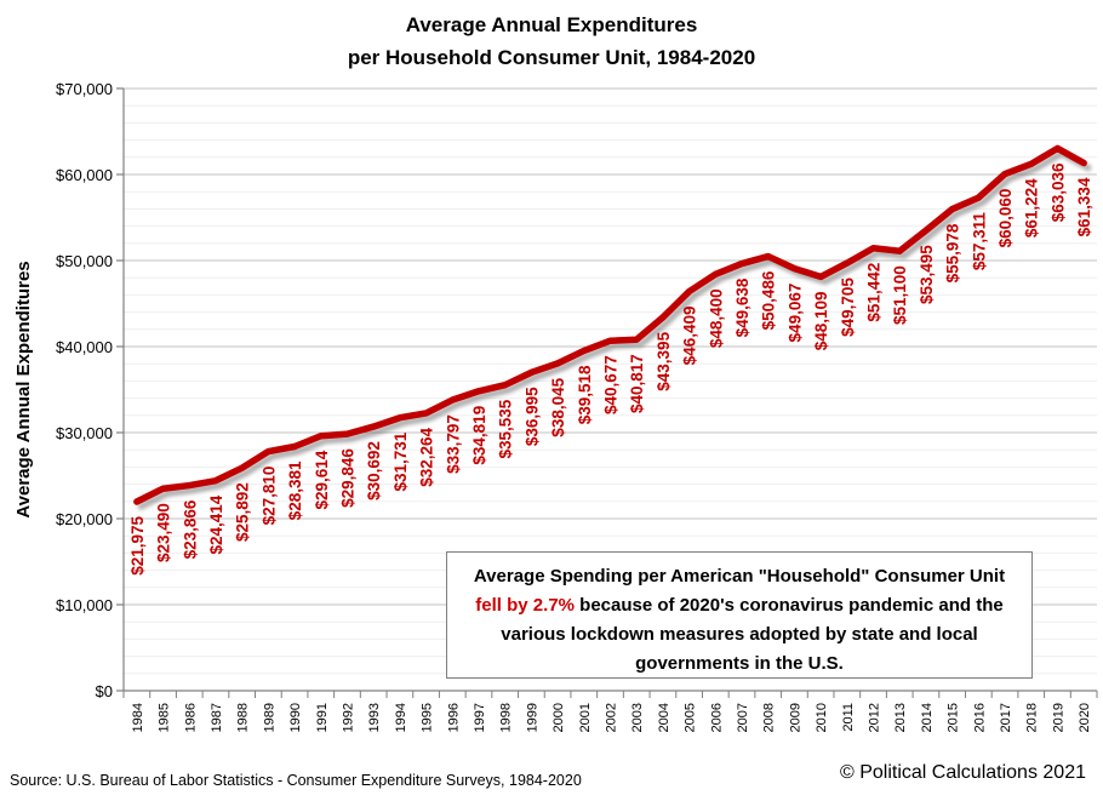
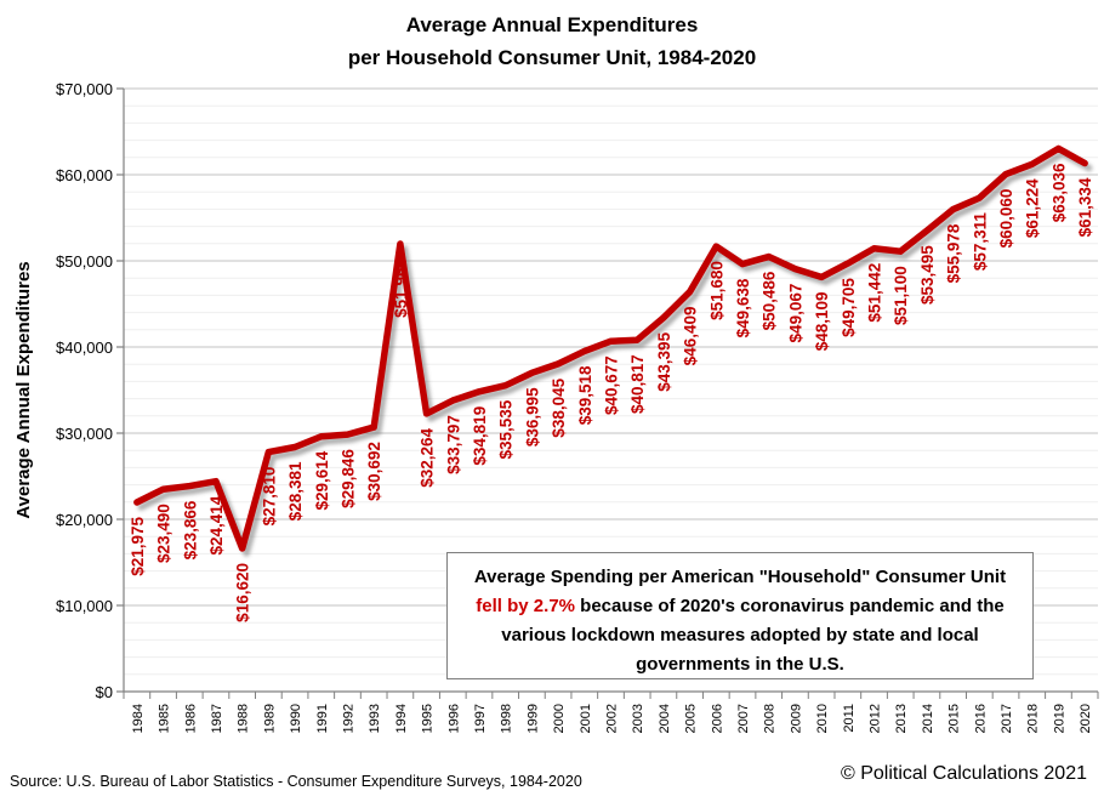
1988: $25,892 -> $16,620
1994: $31,731 -> $51,969
2006: $48,400 -> $51,680
